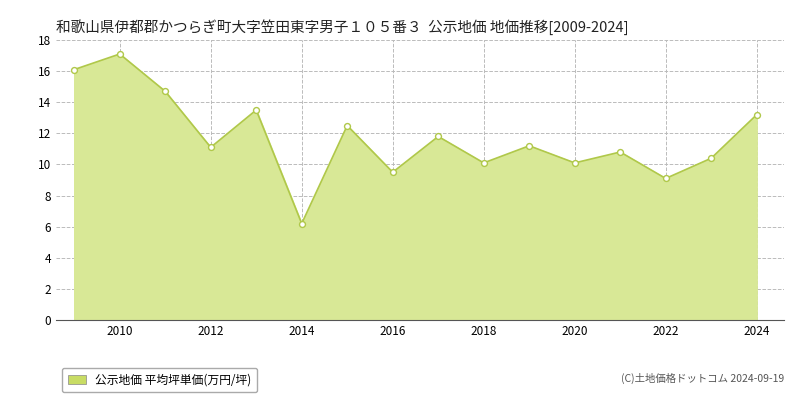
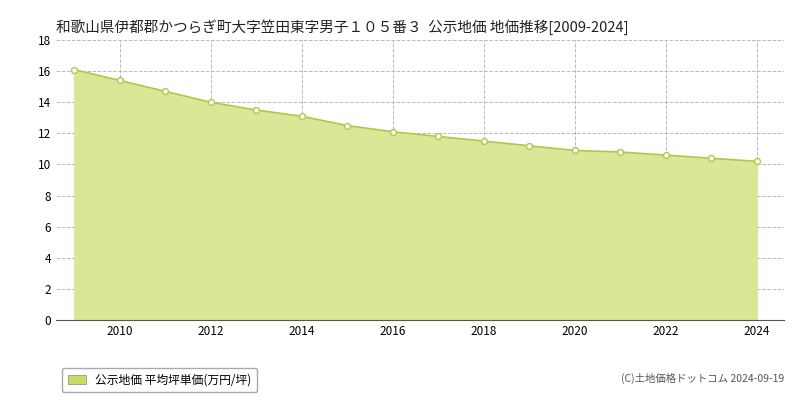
2010: 17.1 -> 15.4
2012: 11.1 -> 14.0
2014: 6.2 -> 13.1
2016: 9.5 -> 12.1
2018: 10.1 -> 11.5
2020: 10.1 -> 10.9
2022: 9.1 -> 10.6
2024: 13.2 -> 10.2
